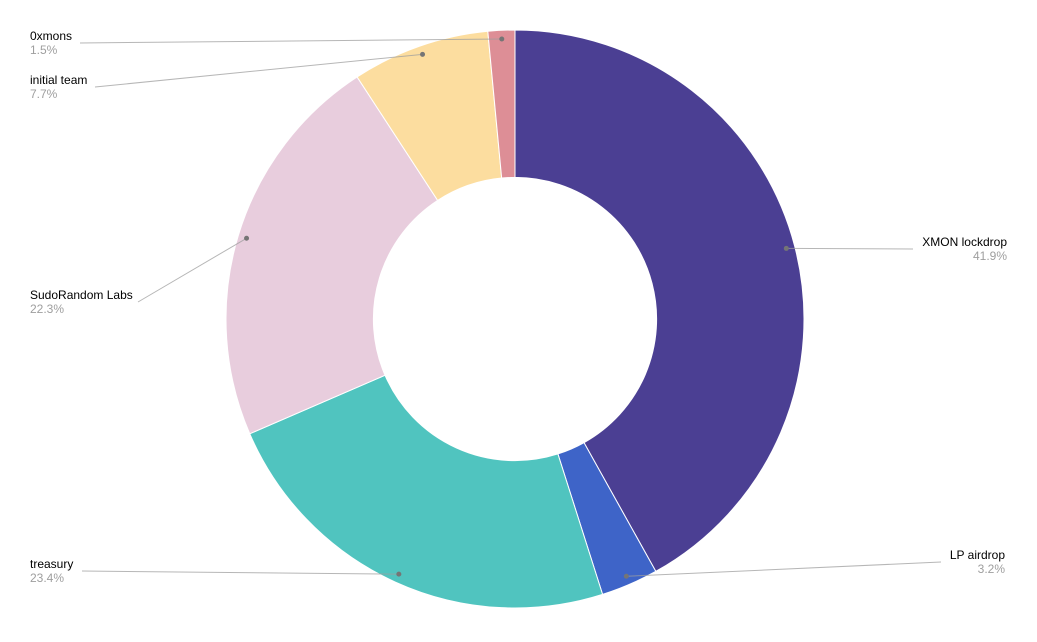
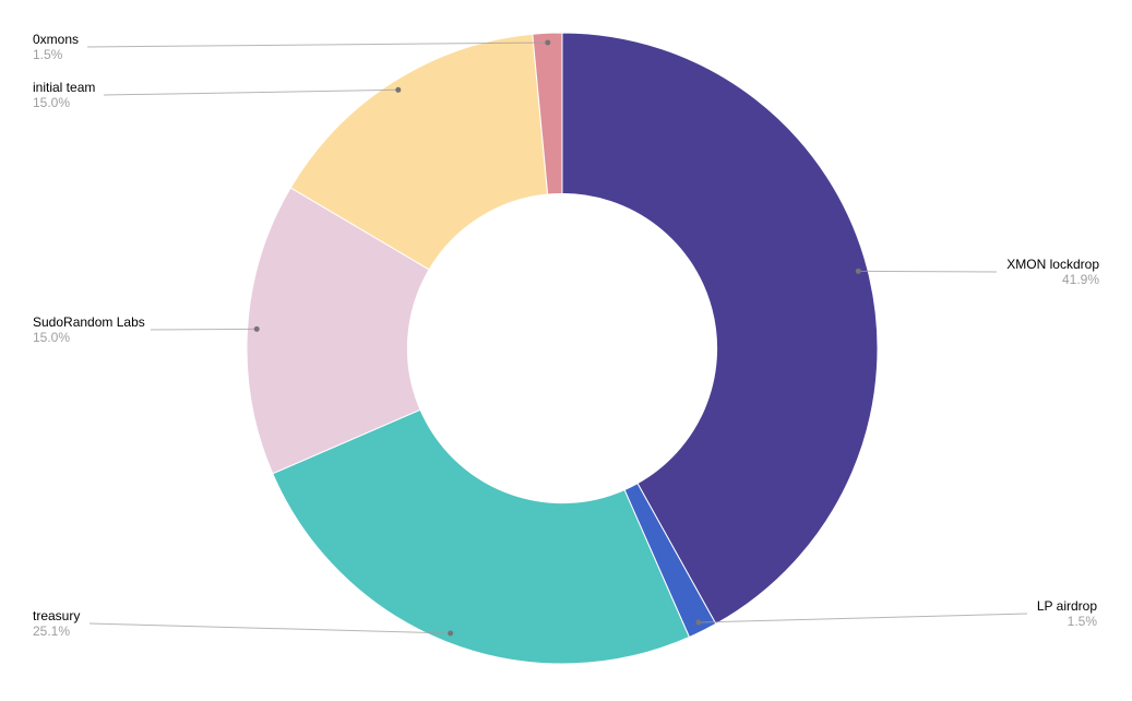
LP airdrop: 3.2% -> 1.5%
treasury: 23.4% -> 25.1%
SudoRandom Labs: 22.3% -> 15.0%
initial team: 7.7% -> 15.0%
